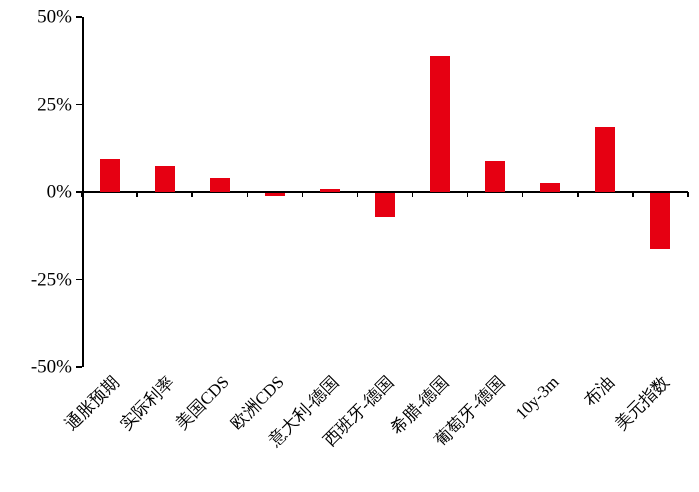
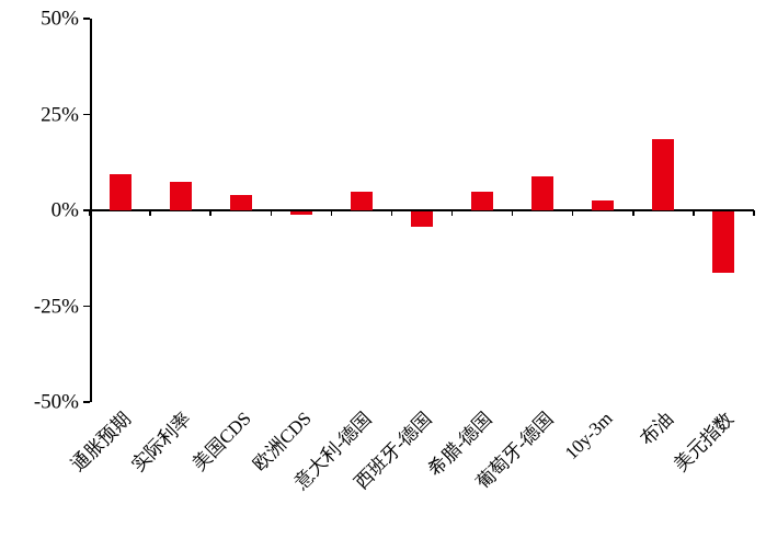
意大利-德国: 1% -> 5%
西班牙-德国: -7% -> -4%
希腊-德国: 39% -> 5%
